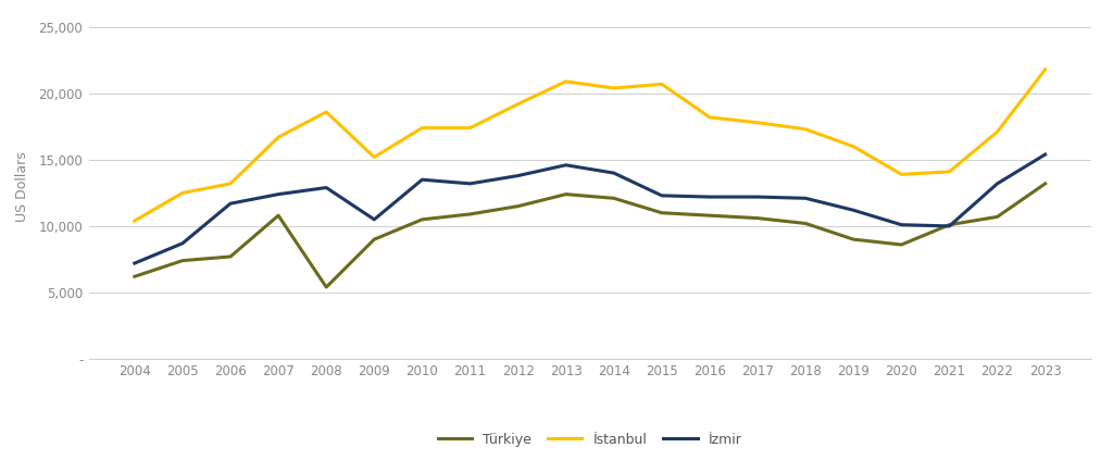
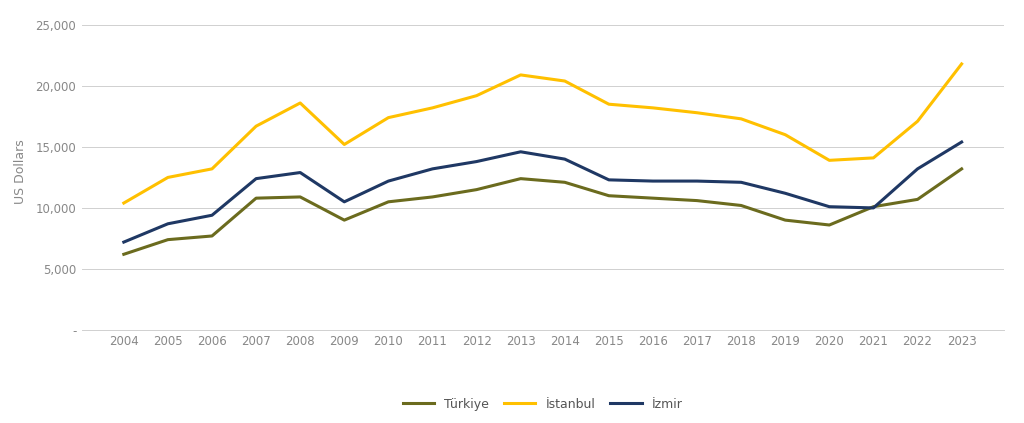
İzmir/2006: 11,700 -> 9,400
Türkiye/2008: 5,400 -> 10,900
İzmir/2010: 13,500 -> 12,200
İstanbul/2011: 17,400 -> 18,200
İstanbul/2015: 20,700 -> 18,500
